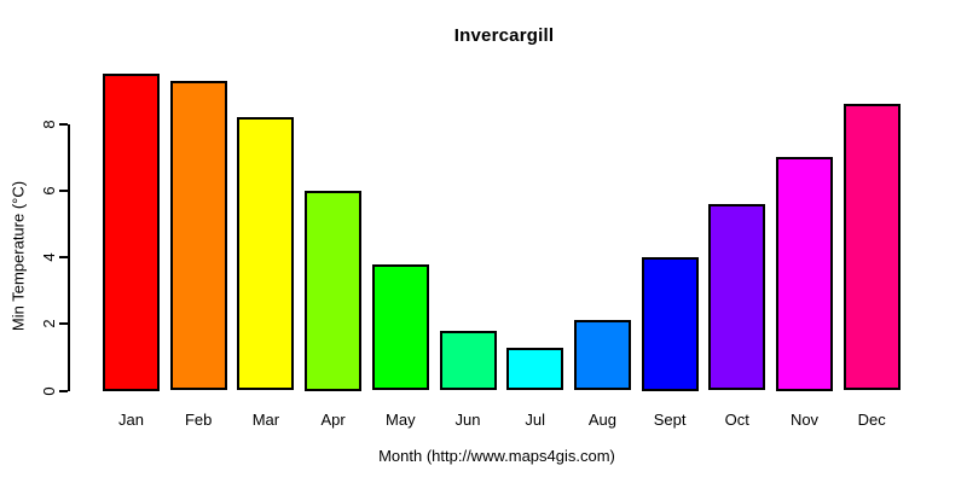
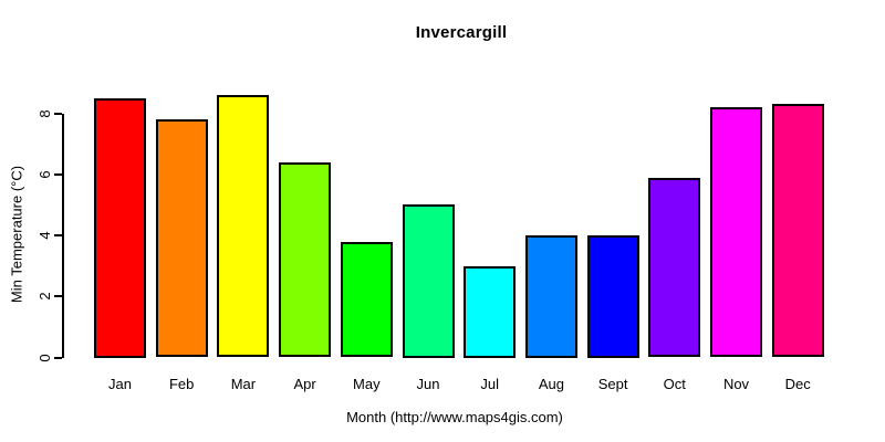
Jan: 9.5 -> 8.5
Feb: 9.3 -> 7.8
Mar: 8.2 -> 8.6
Apr: 6.0 -> 6.4
Jun: 1.8 -> 5.0
Jul: 1.3 -> 3.0
Aug: 2.1 -> 4.0
Oct: 5.6 -> 5.9
Nov: 7.0 -> 8.2
Dec: 8.6 -> 8.3
